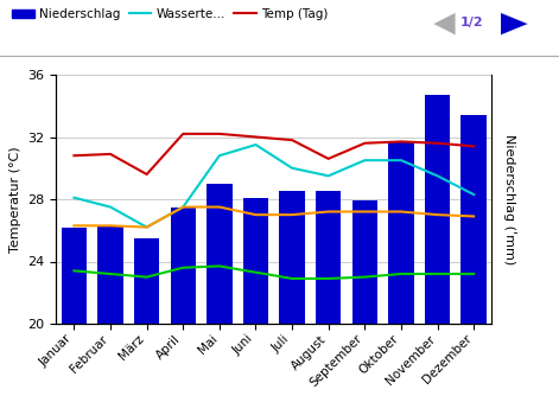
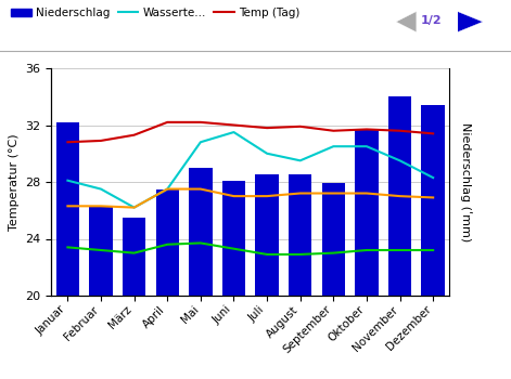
Niederschlag/Januar: 26.2 -> 32.2
Temp (Tag)/März: 29.6 -> 31.3
Temp (Tag)/August: 30.6 -> 31.9
Niederschlag/November: 34.7 -> 34.0
